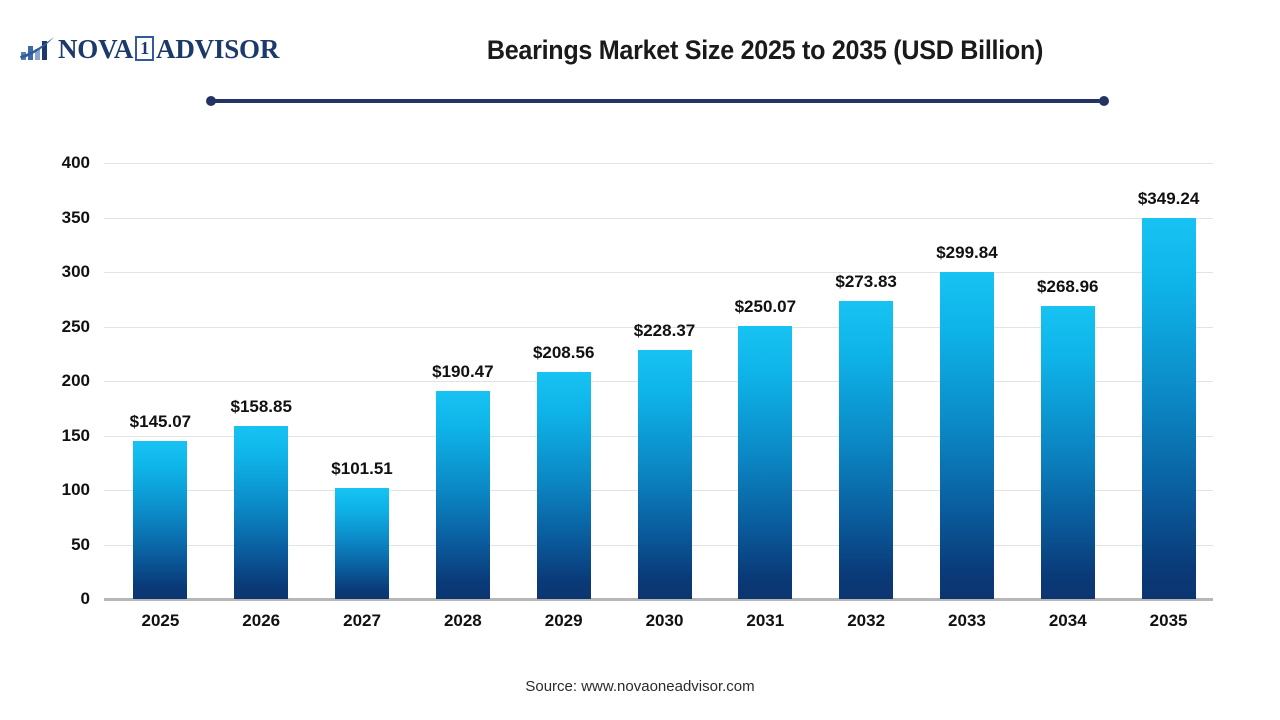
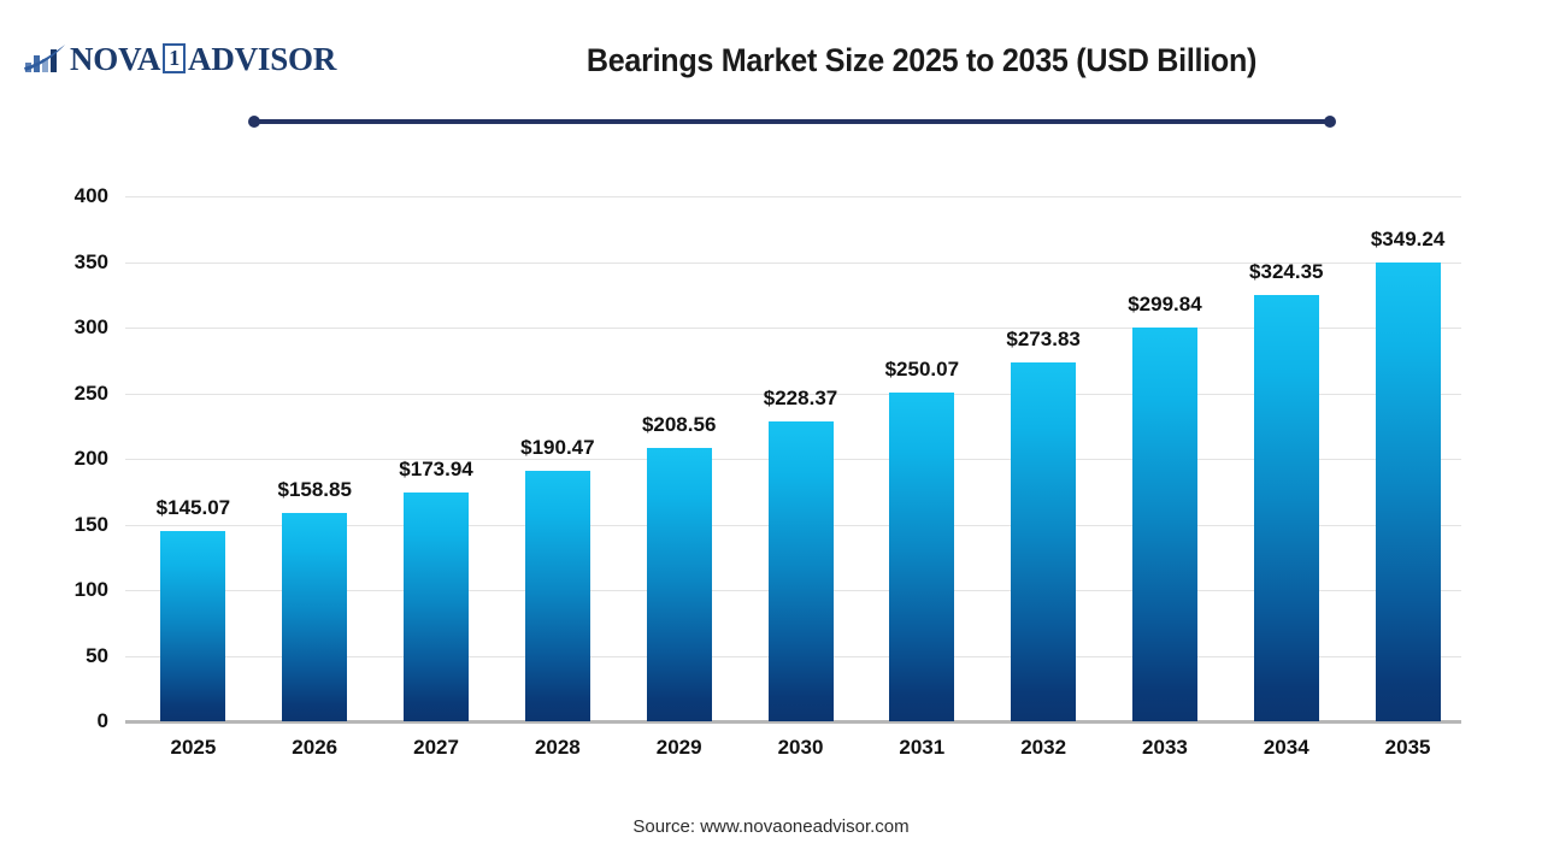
2027: $101.51 -> $173.94
2034: $268.96 -> $324.35
